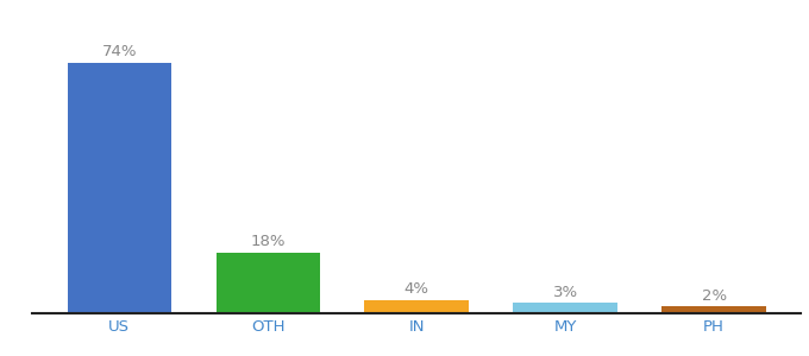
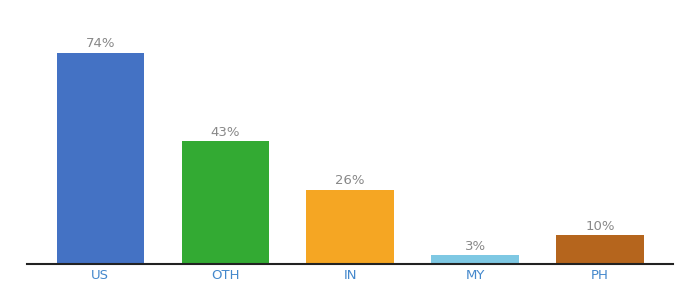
OTH: 18% -> 43%
IN: 4% -> 26%
PH: 2% -> 10%
